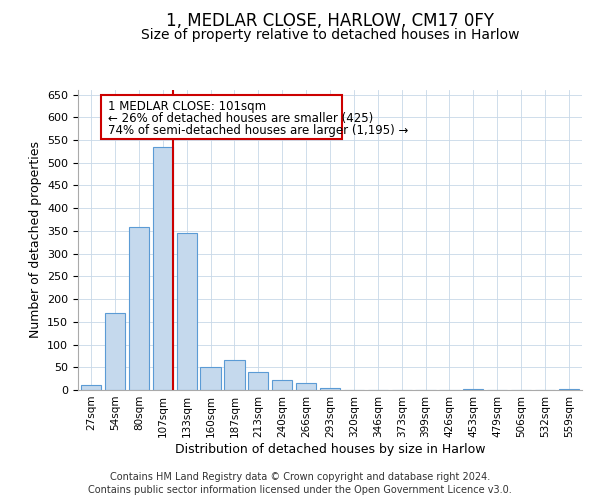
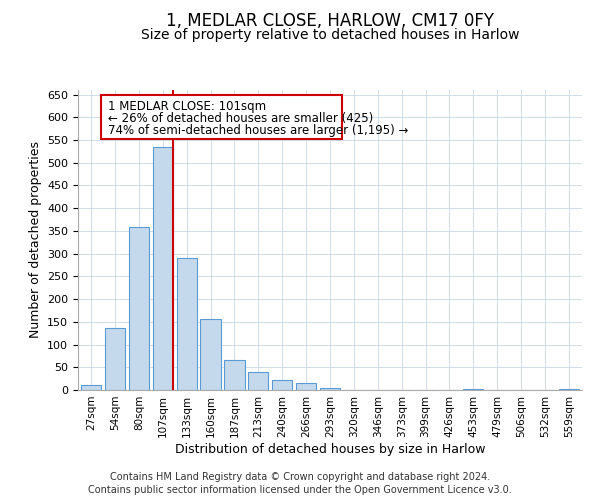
54sqm: 170 -> 137
133sqm: 345 -> 291
160sqm: 50 -> 157
